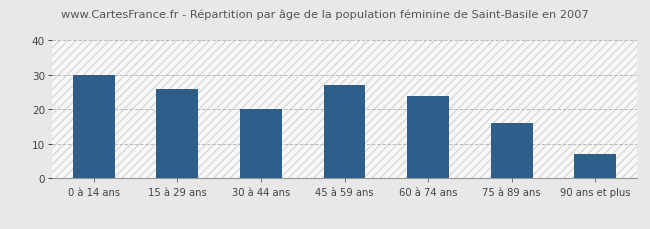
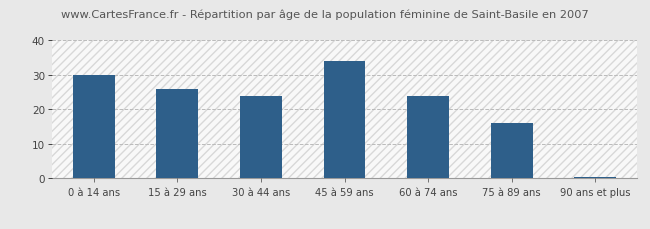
30 à 44 ans: 20.0 -> 24.0
45 à 59 ans: 27.0 -> 34.0
90 ans et plus: 7.0 -> 0.5
